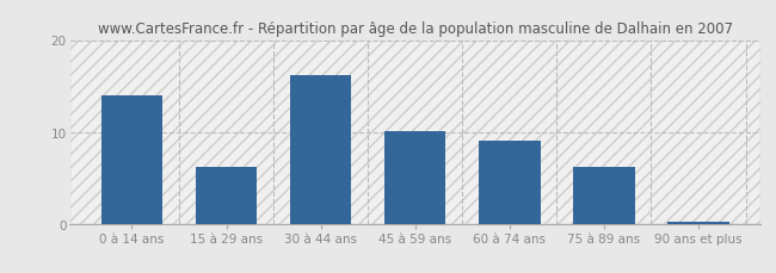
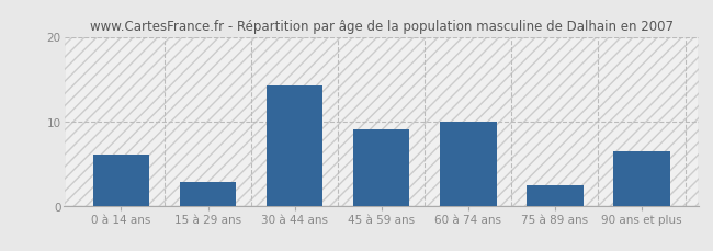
0 à 14 ans: 14.0 -> 6.0
15 à 29 ans: 6.2 -> 2.8
30 à 44 ans: 16.2 -> 14.2
45 à 59 ans: 10.1 -> 9.0
60 à 74 ans: 9.0 -> 10.0
75 à 89 ans: 6.2 -> 2.4
90 ans et plus: 0.2 -> 6.4
